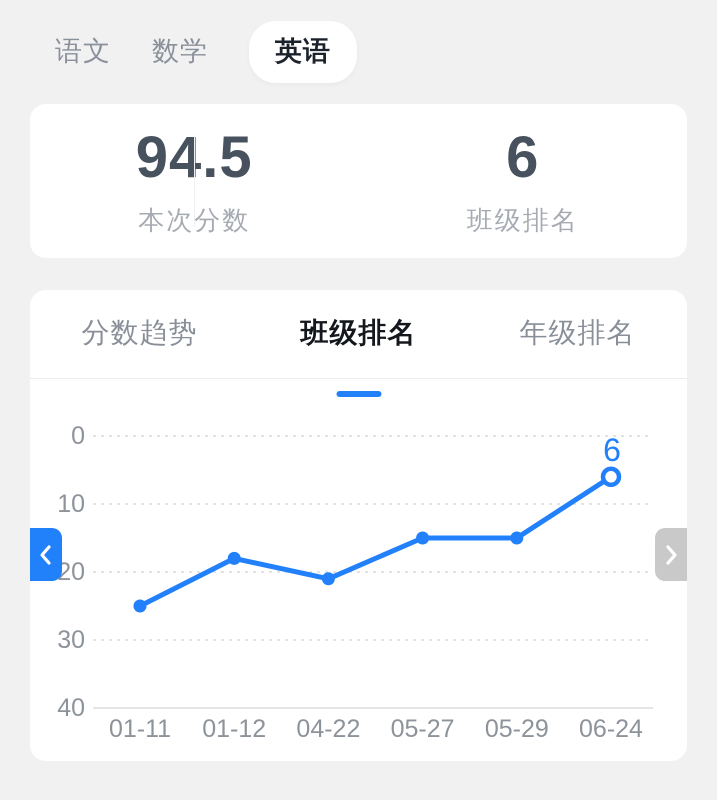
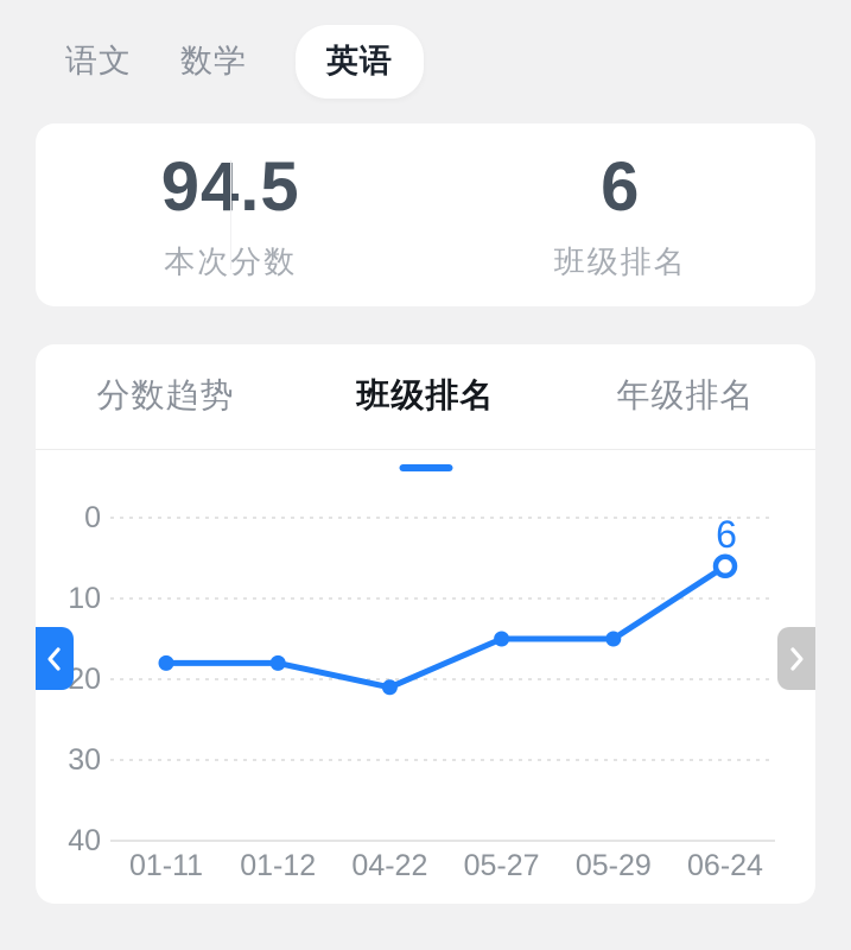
01-11: 25 -> 18
